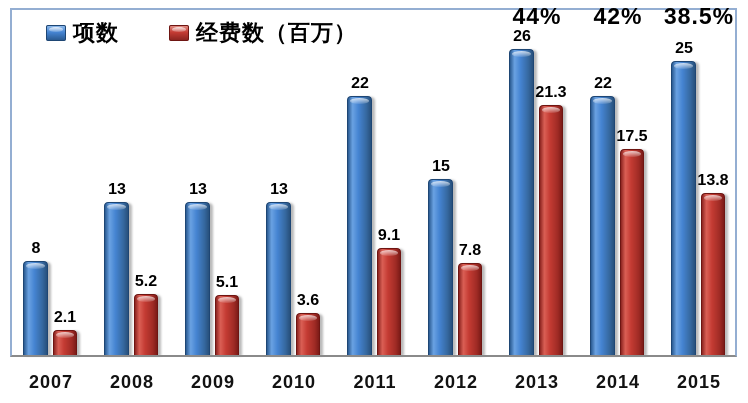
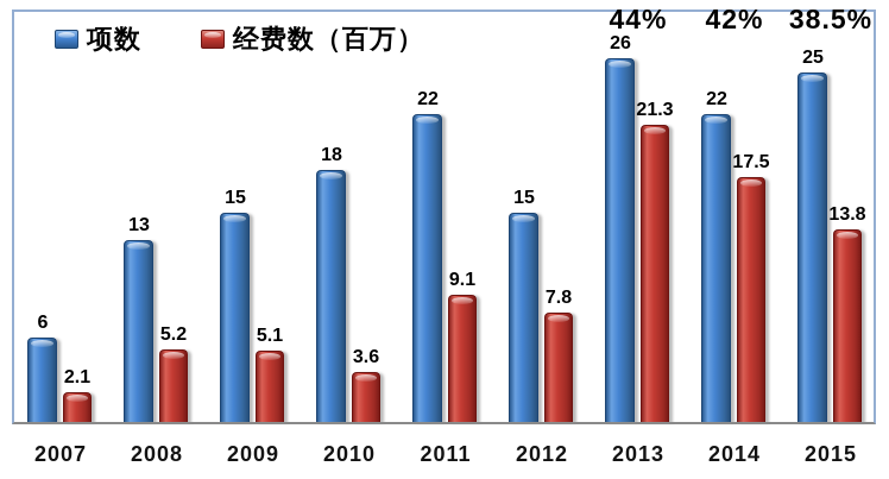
项数/2007: 8 -> 6
项数/2009: 13 -> 15
项数/2010: 13 -> 18
